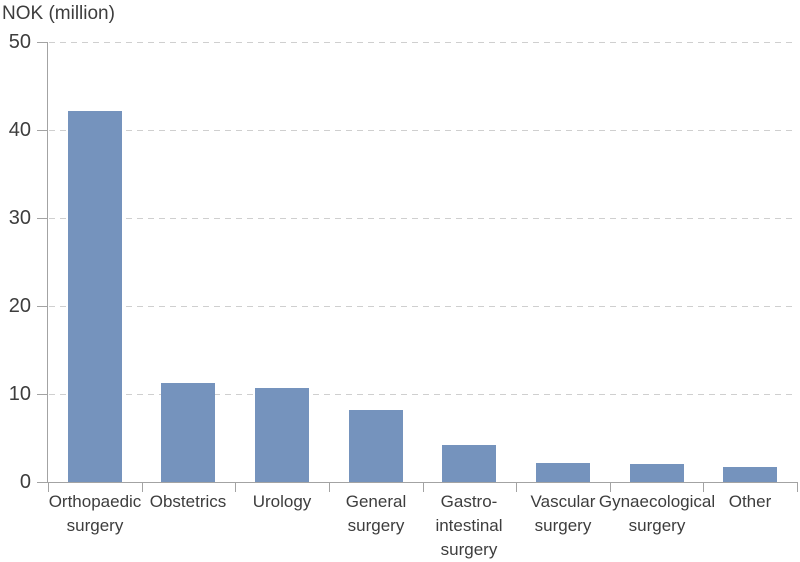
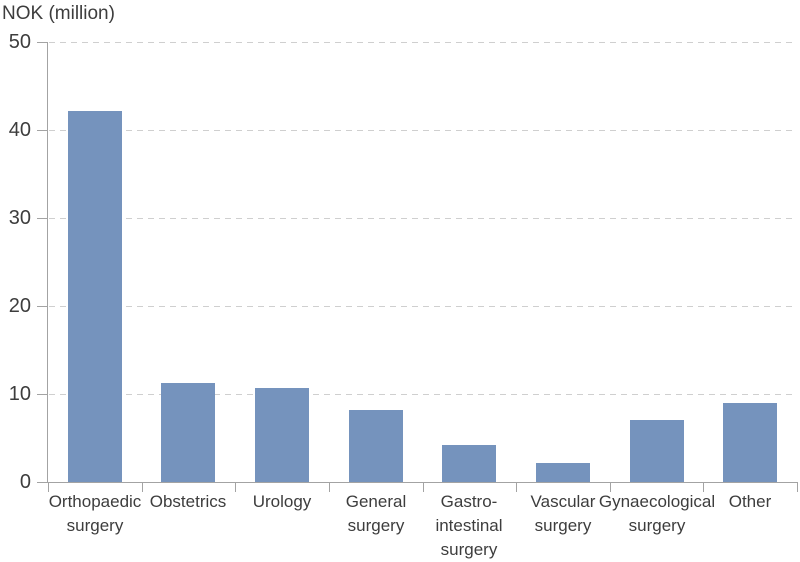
Gynaecological surgery: 2 -> 7
Other: 2 -> 9
